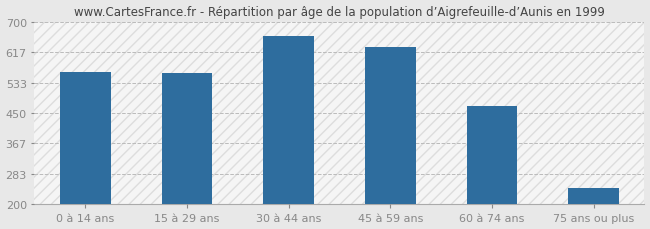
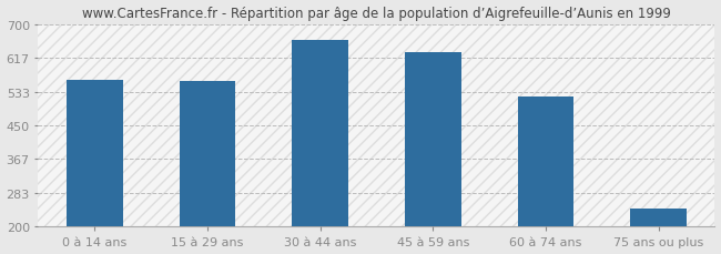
60 à 74 ans: 470 -> 520
